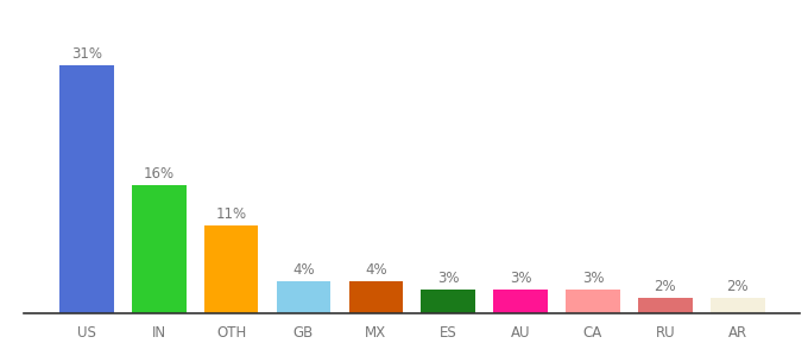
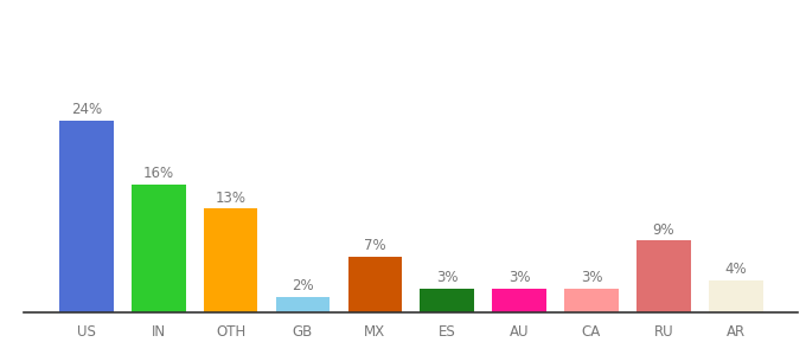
US: 31% -> 24%
OTH: 11% -> 13%
GB: 4% -> 2%
MX: 4% -> 7%
RU: 2% -> 9%
AR: 2% -> 4%
